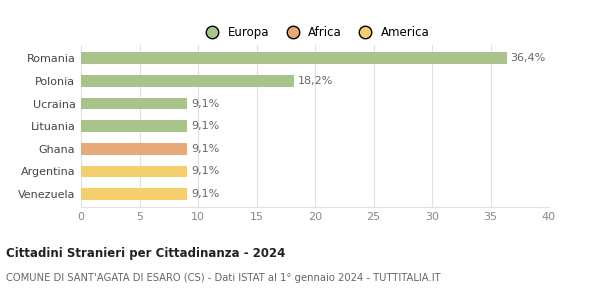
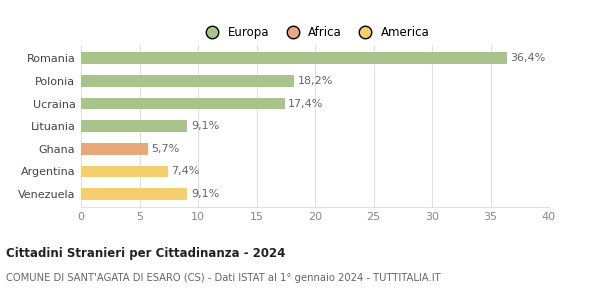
Ucraina: 9,1% -> 17,4%
Ghana: 9,1% -> 5,7%
Argentina: 9,1% -> 7,4%
